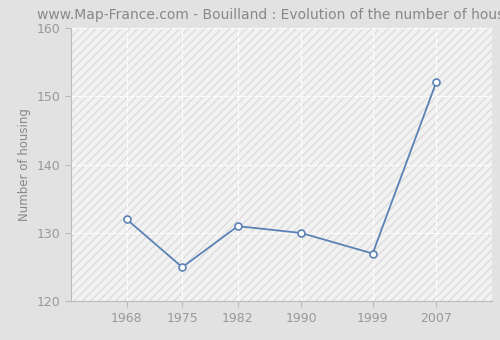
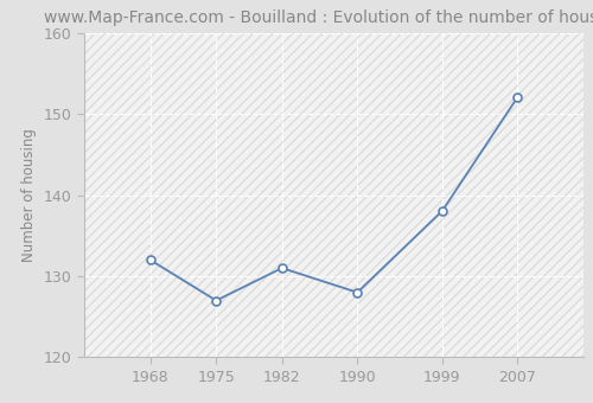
1975: 125 -> 127
1990: 130 -> 128
1999: 127 -> 138
